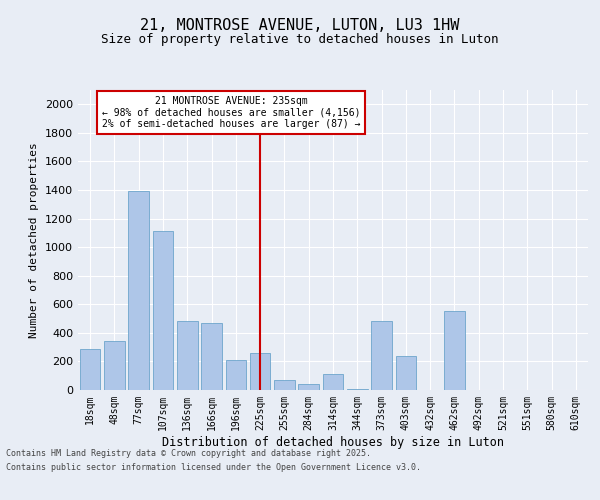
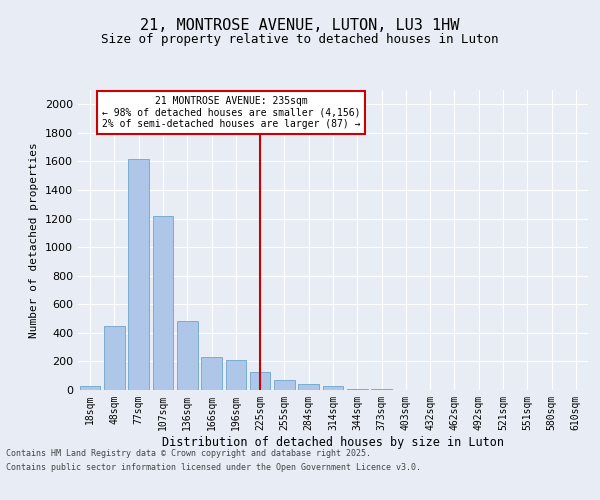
18sqm: 290 -> 30
48sqm: 340 -> 450
77sqm: 1390 -> 1620
107sqm: 1110 -> 1220
166sqm: 470 -> 230
225sqm: 260 -> 120
314sqm: 110 -> 20
373sqm: 480 -> 0
403sqm: 240 -> 0
462sqm: 550 -> 0
